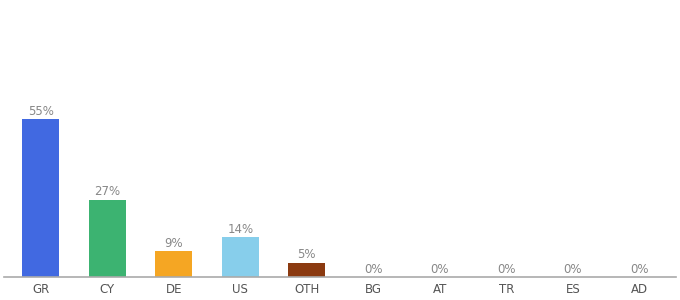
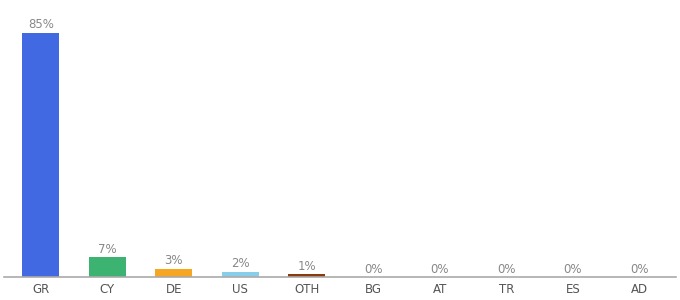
GR: 55% -> 85%
CY: 27% -> 7%
DE: 9% -> 3%
US: 14% -> 2%
OTH: 5% -> 1%
